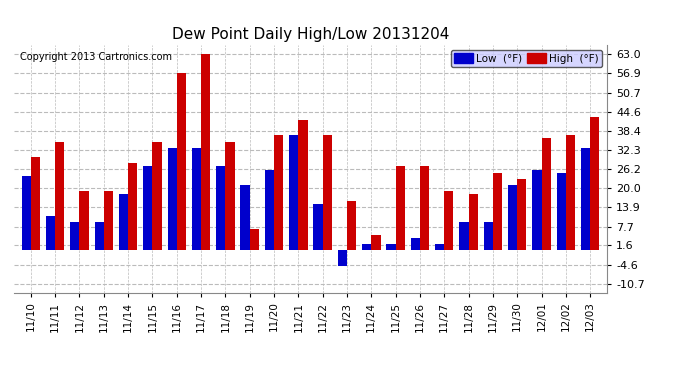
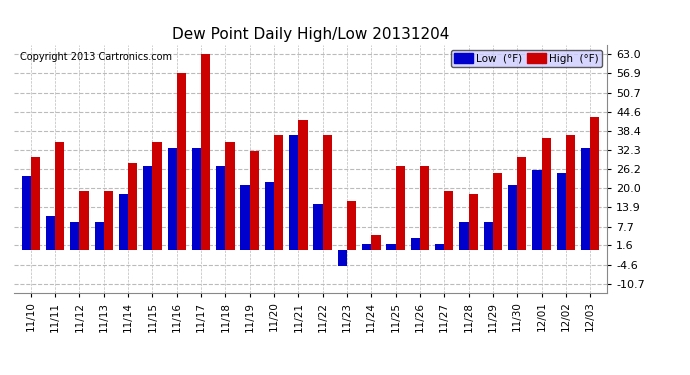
High (°F)/11/19: 7 -> 32
Low (°F)/11/20: 26 -> 22
High (°F)/11/30: 23 -> 30
